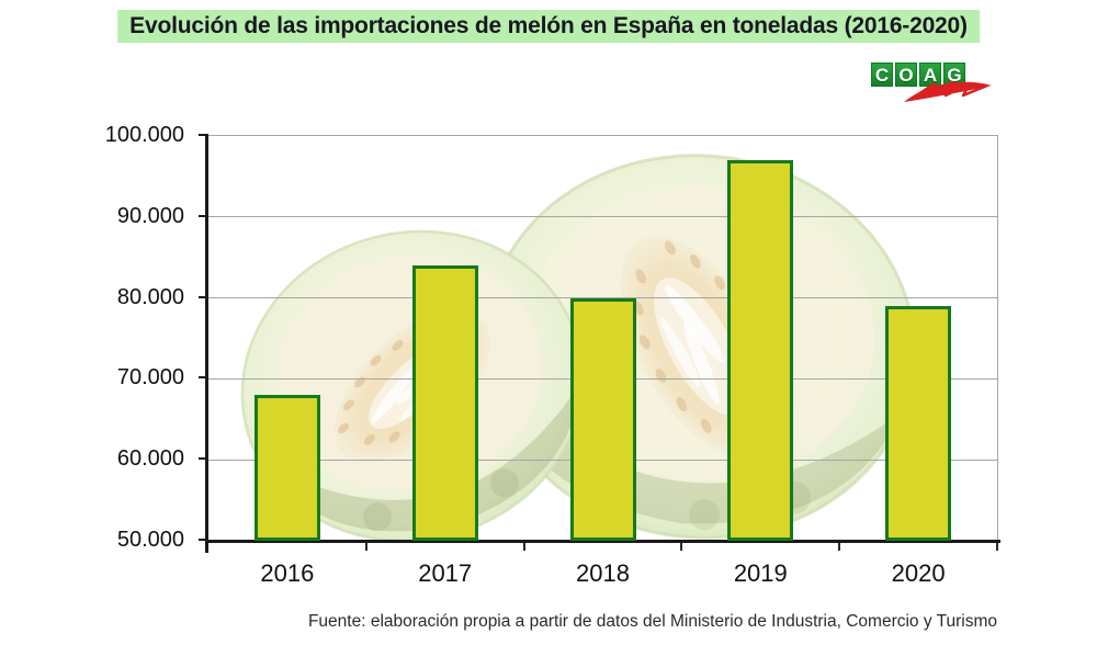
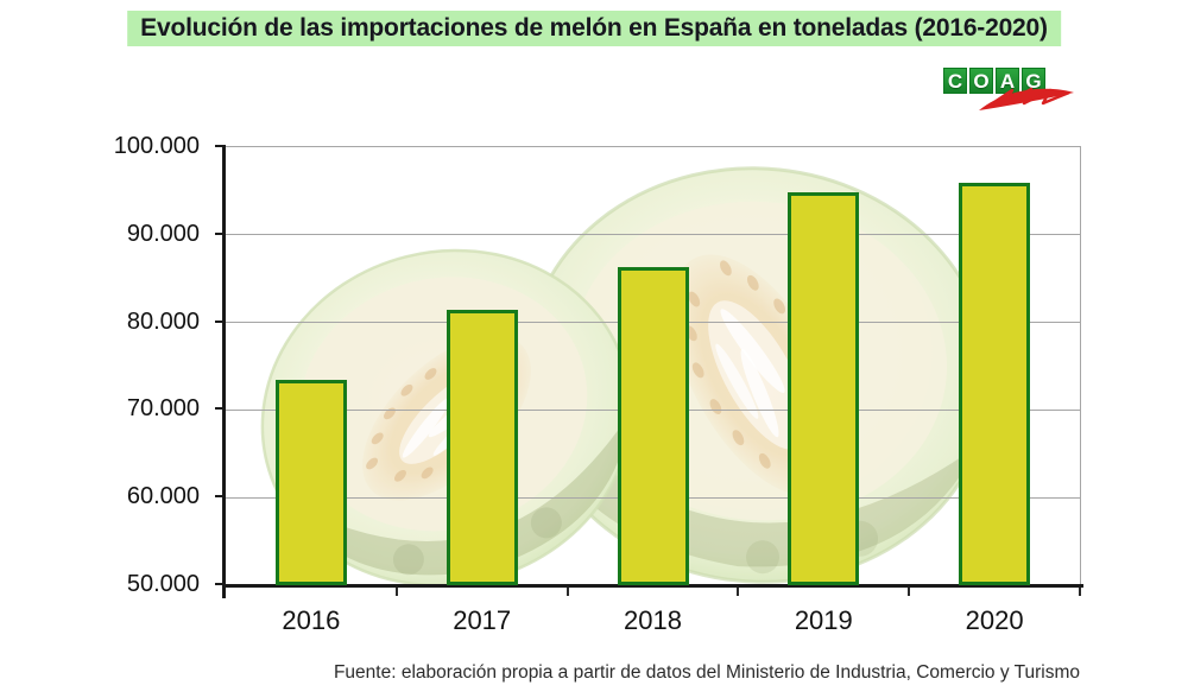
2016: 68000 -> 74000
2017: 84000 -> 82000
2018: 80000 -> 86000
2019: 97000 -> 95000
2020: 79000 -> 96000
